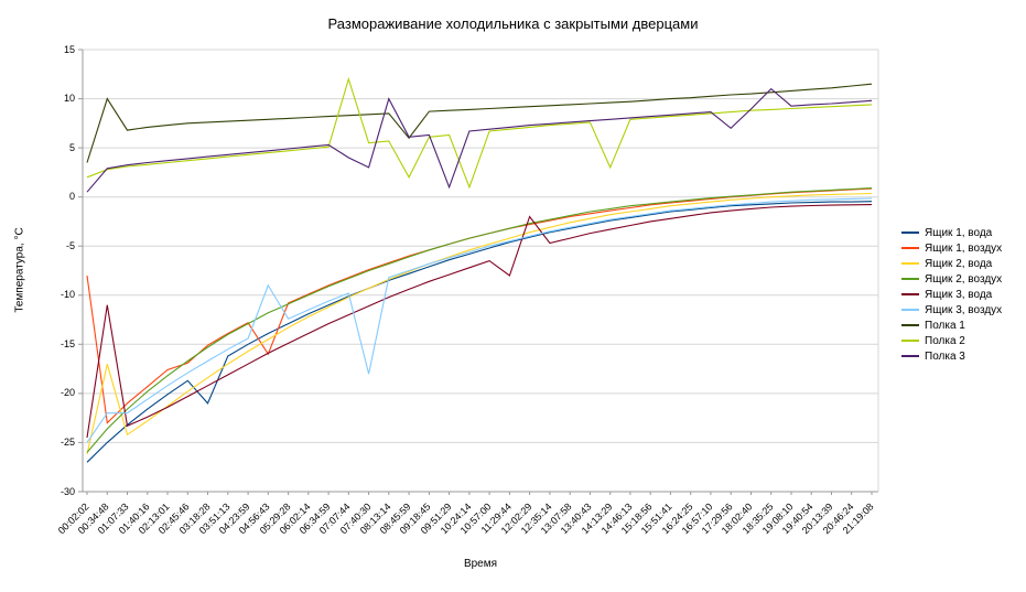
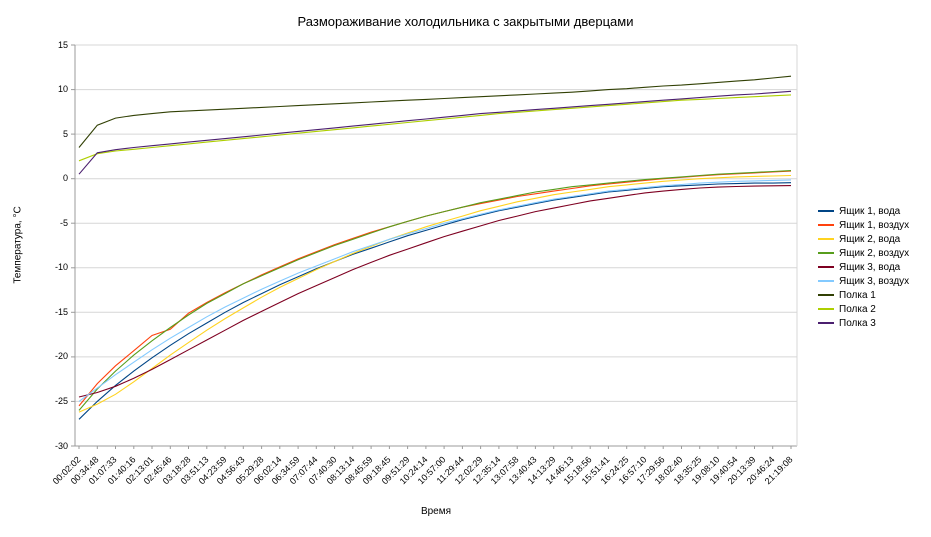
Ящик 1, воздух/00:02:02: -8 -> -26
Ящик 2, вода/00:34:48: -17 -> -25
Ящик 3, вода/00:34:48: -11 -> -24
Ящик 3, воздух/00:34:48: -22 -> -24
Полка 1/00:34:48: 10 -> 6
Ящик 1, вода/03:18:28: -21 -> -17
Ящик 1, воздух/04:56:43: -16 -> -12
Ящик 3, воздух/04:56:43: -9 -> -13
Полка 2/07:07:44: 12 -> 5
Полка 3/07:07:44: 4 -> 6
Ящик 3, воздух/07:40:30: -18 -> -9
Полка 3/07:40:30: 3 -> 6
Полка 3/08:13:14: 10 -> 6
Полка 1/08:45:59: 6 -> 9
Полка 2/08:45:59: 2 -> 6
Полка 3/09:51:29: 1 -> 6
Полка 2/10:24:14: 1 -> 6
Ящик 3, вода/11:29:44: -8 -> -6
Ящик 3, вода/12:02:29: -2 -> -5
Полка 2/14:13:29: 3 -> 8
Полка 3/17:29:56: 7 -> 9
Полка 3/18:35:25: 11 -> 9
